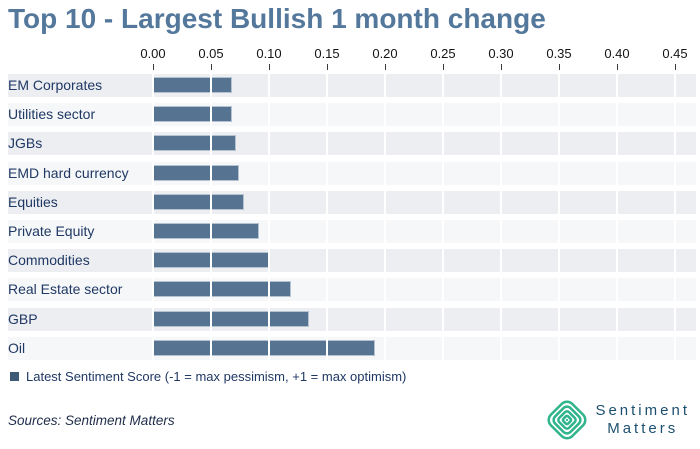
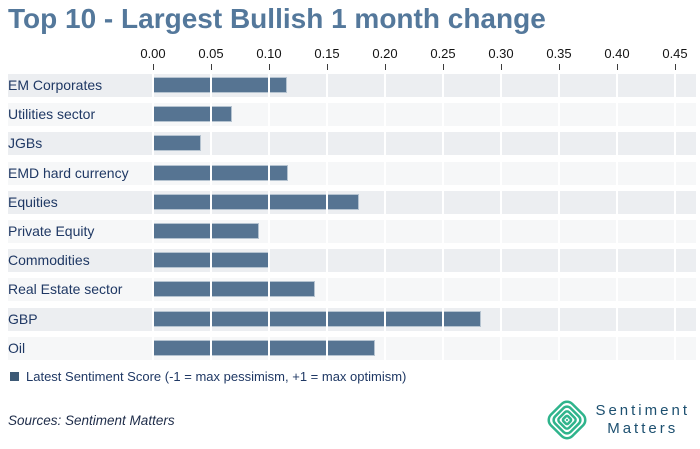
EM Corporates: 0.066 -> 0.114
JGBs: 0.070 -> 0.040
EMD hard currency: 0.072 -> 0.115
Equities: 0.077 -> 0.176
Real Estate sector: 0.117 -> 0.138
GBP: 0.133 -> 0.281
